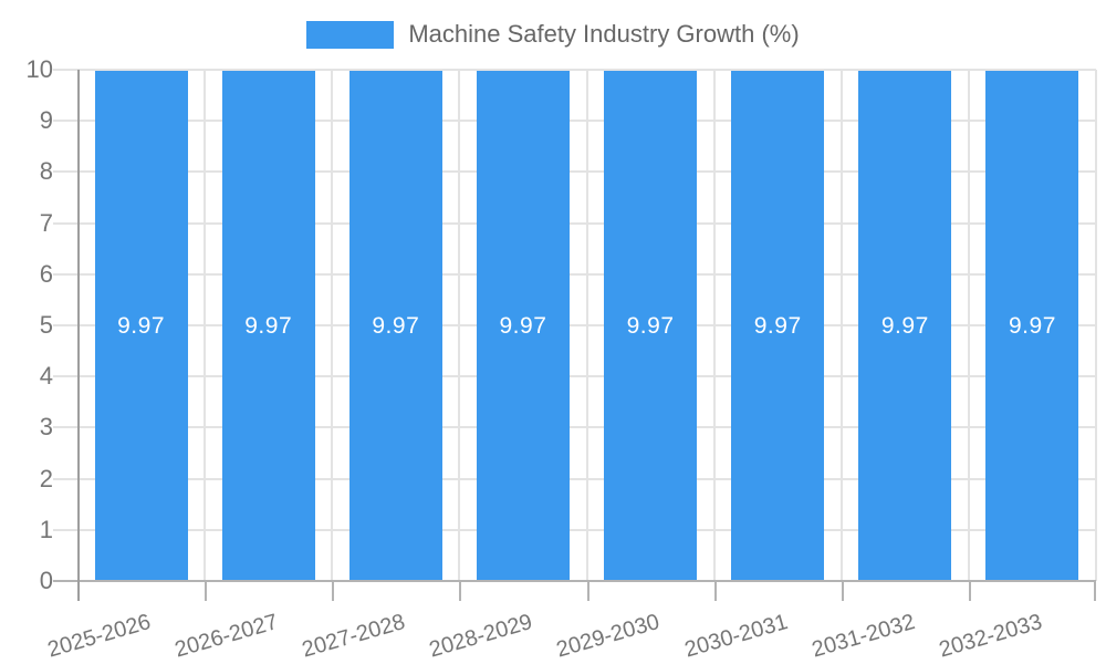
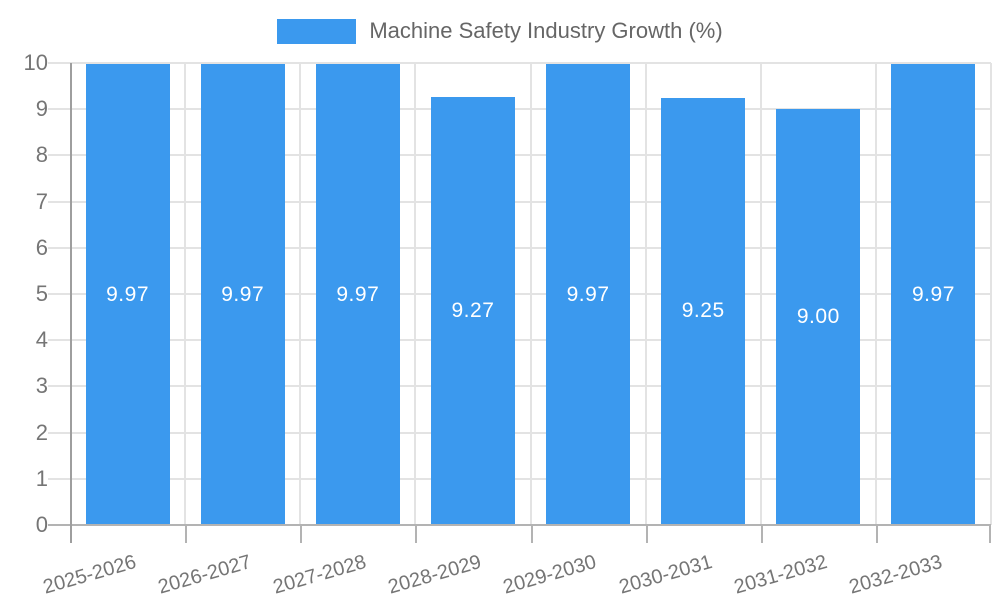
2028-2029: 9.97 -> 9.27
2030-2031: 9.97 -> 9.25
2031-2032: 9.97 -> 9.00
